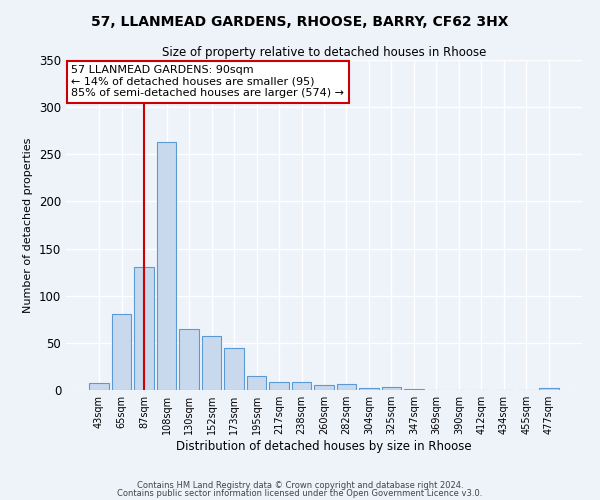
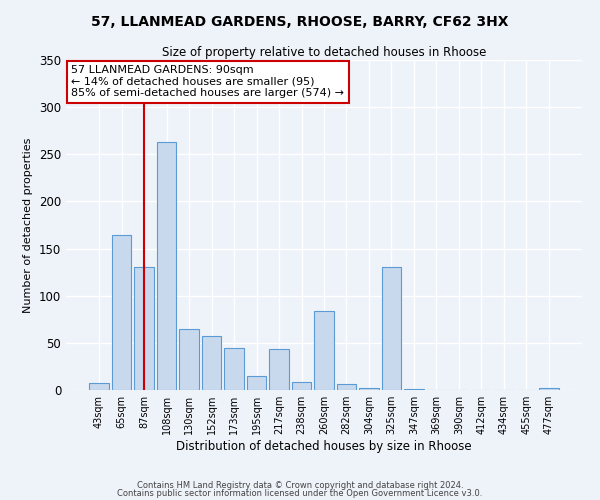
65sqm: 81 -> 164
217sqm: 8 -> 44
260sqm: 5 -> 84
325sqm: 3 -> 130
